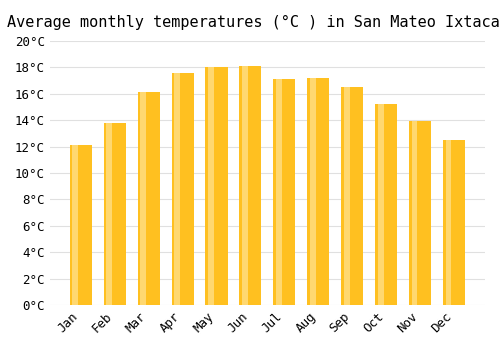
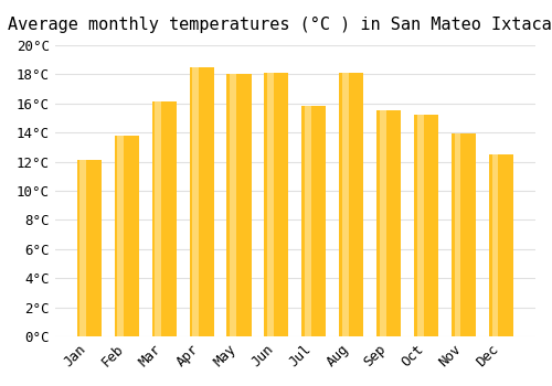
Apr: 17.6°C -> 18.5°C
Jul: 17.1°C -> 15.8°C
Aug: 17.2°C -> 18.1°C
Sep: 16.5°C -> 15.5°C
